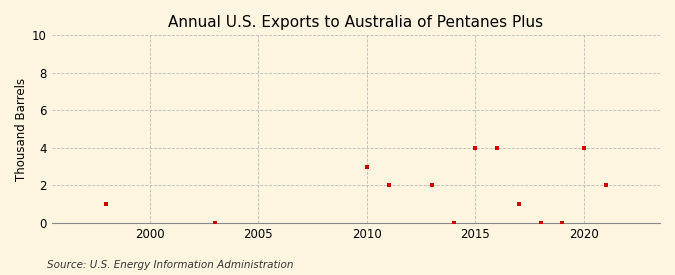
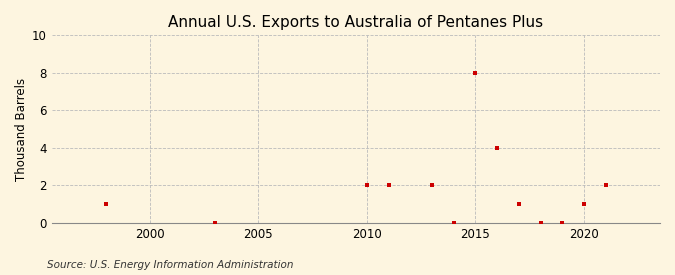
2010: 3 -> 2
2015: 4 -> 8
2020: 4 -> 1
